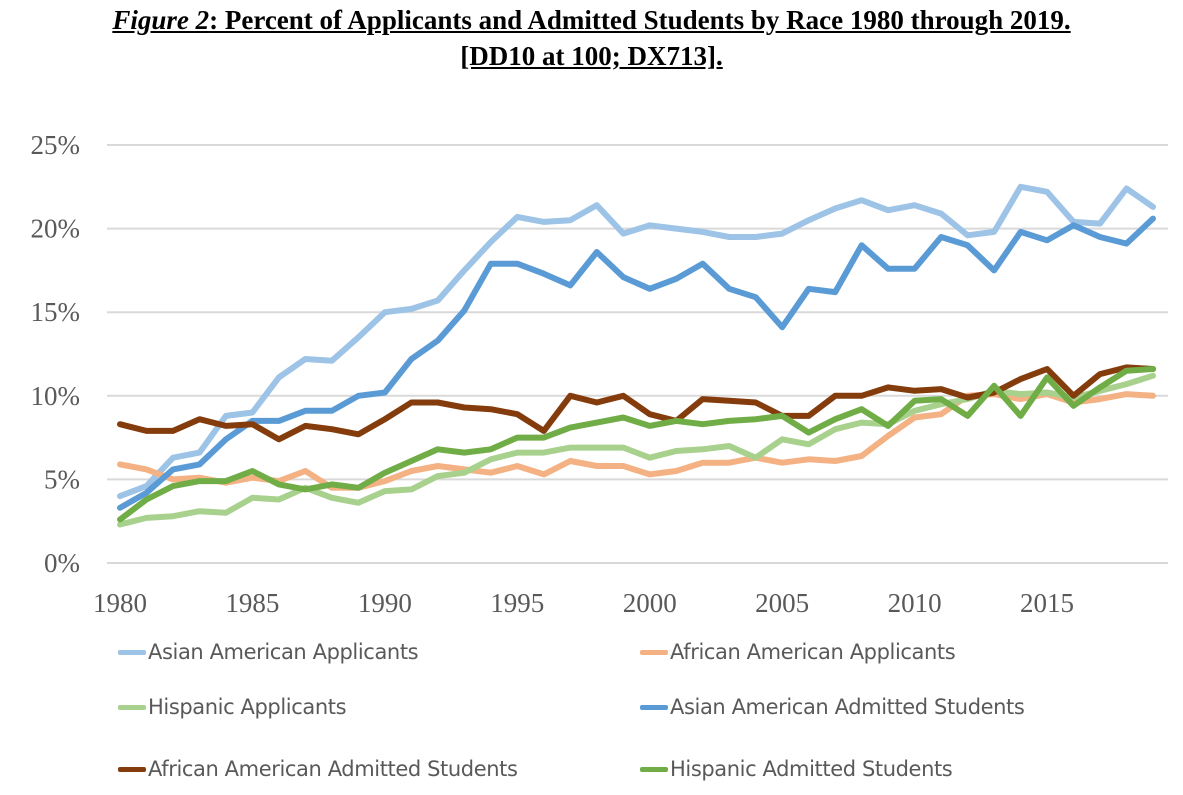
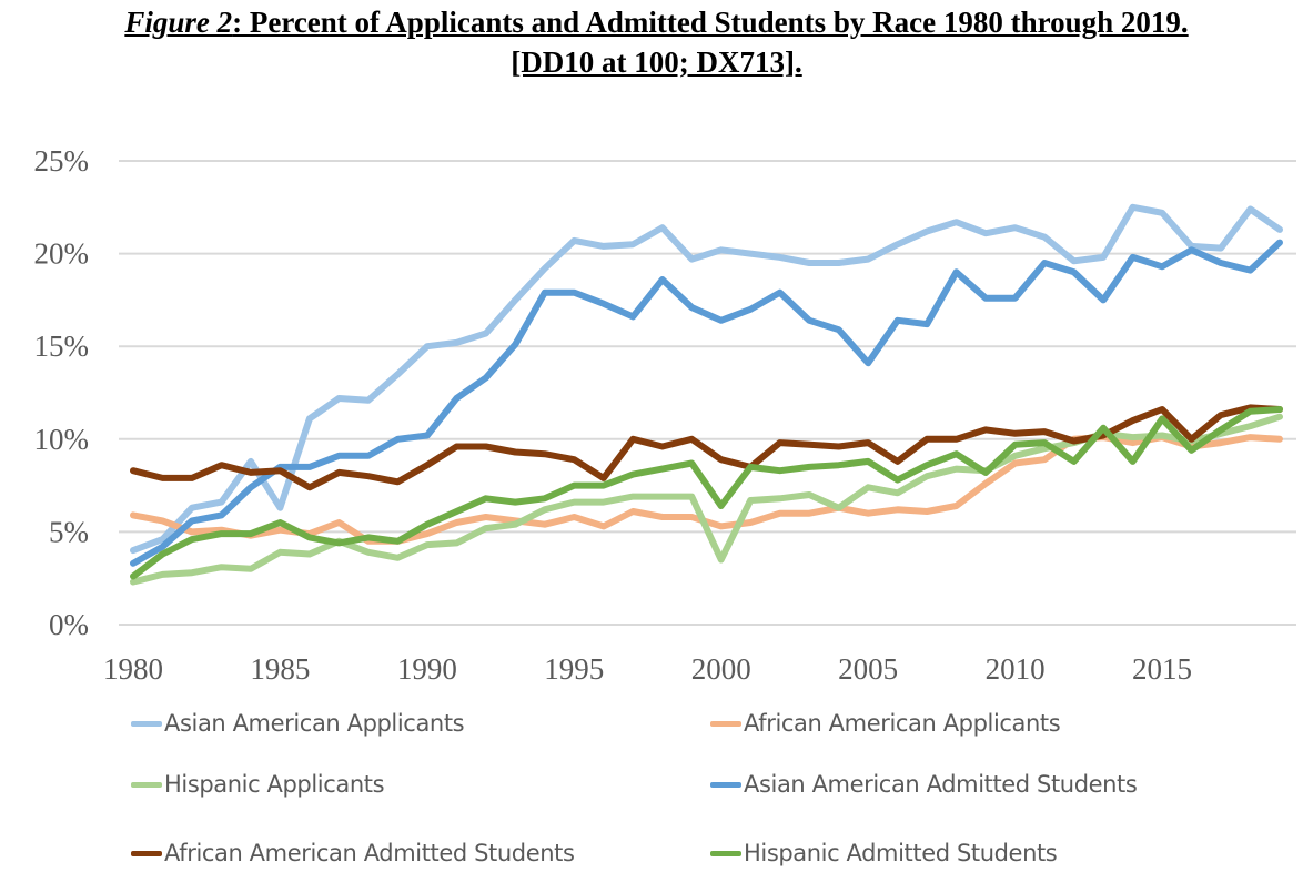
Asian American Applicants/1985: 9.0% -> 6.3%
Hispanic Applicants/2000: 6.3% -> 3.5%
Hispanic Admitted Students/2000: 8.2% -> 6.4%
African American Admitted Students/2005: 8.8% -> 9.8%
